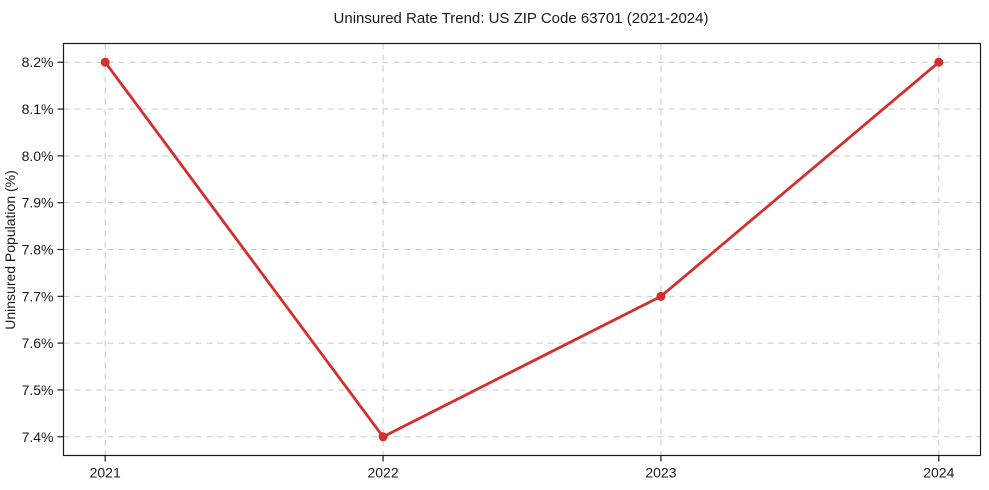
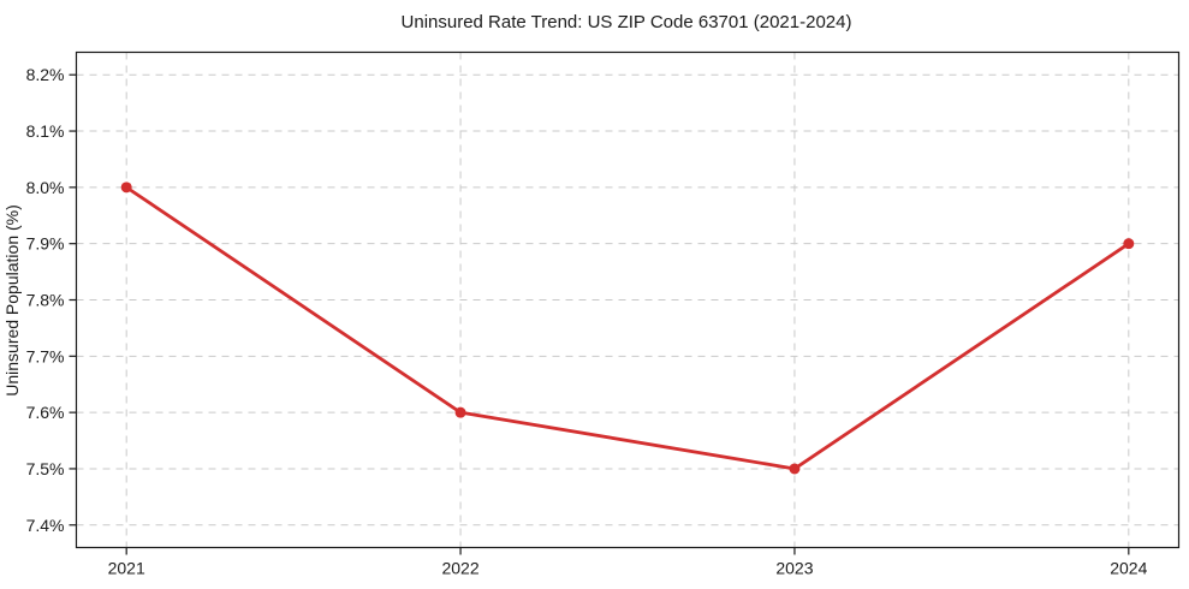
2021: 8.2% -> 8.0%
2022: 7.4% -> 7.6%
2023: 7.7% -> 7.5%
2024: 8.2% -> 7.9%
